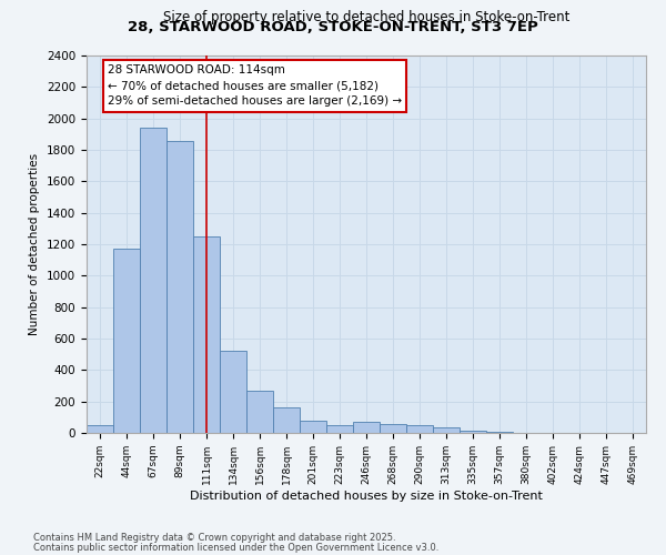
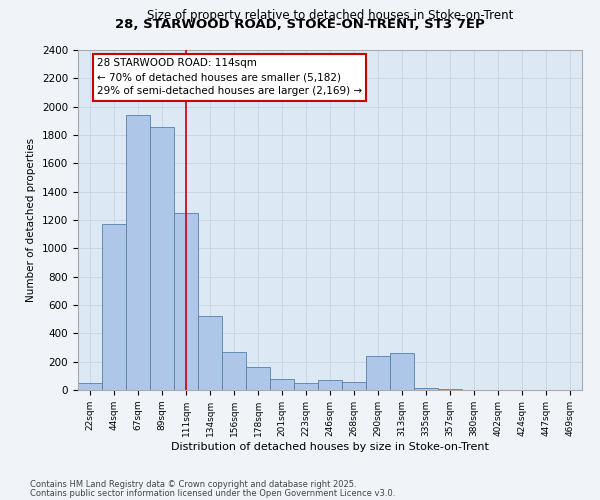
290sqm: 50 -> 240
313sqm: 40 -> 260
